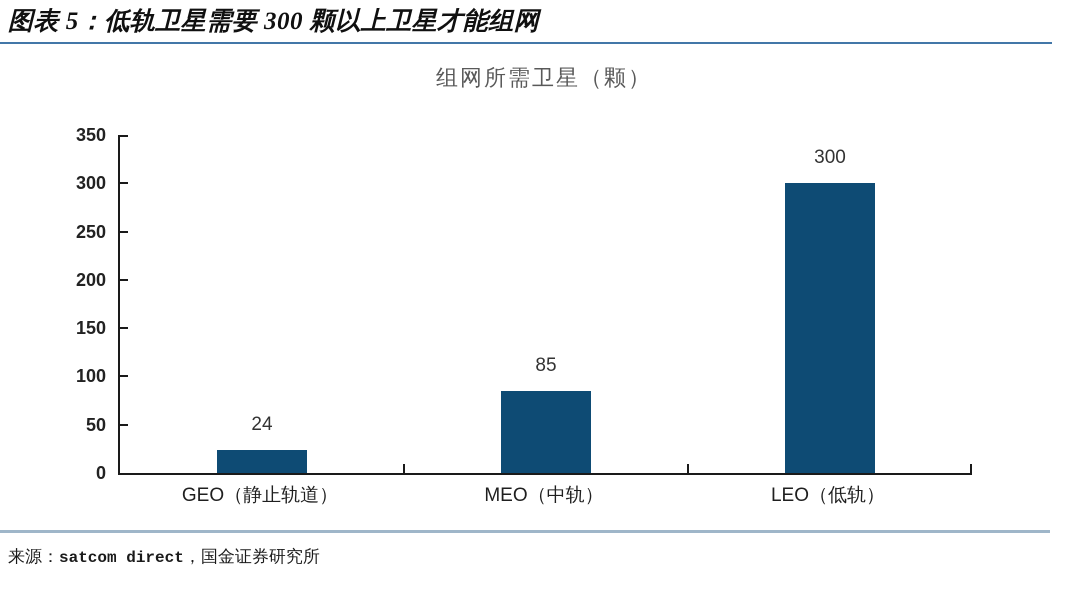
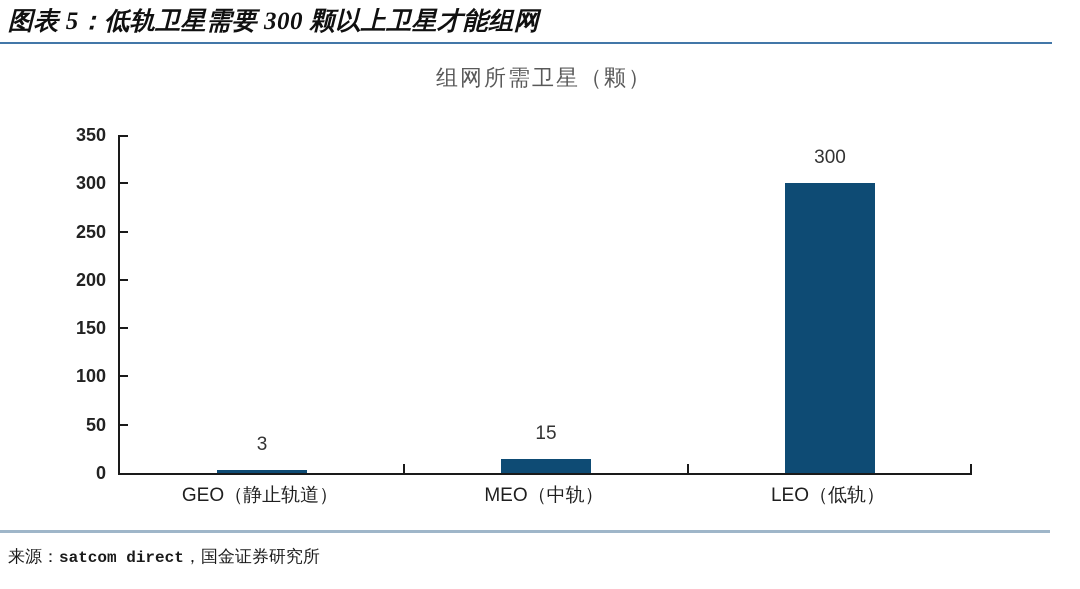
GEO（静止轨道）: 24 -> 3
MEO（中轨）: 85 -> 15
